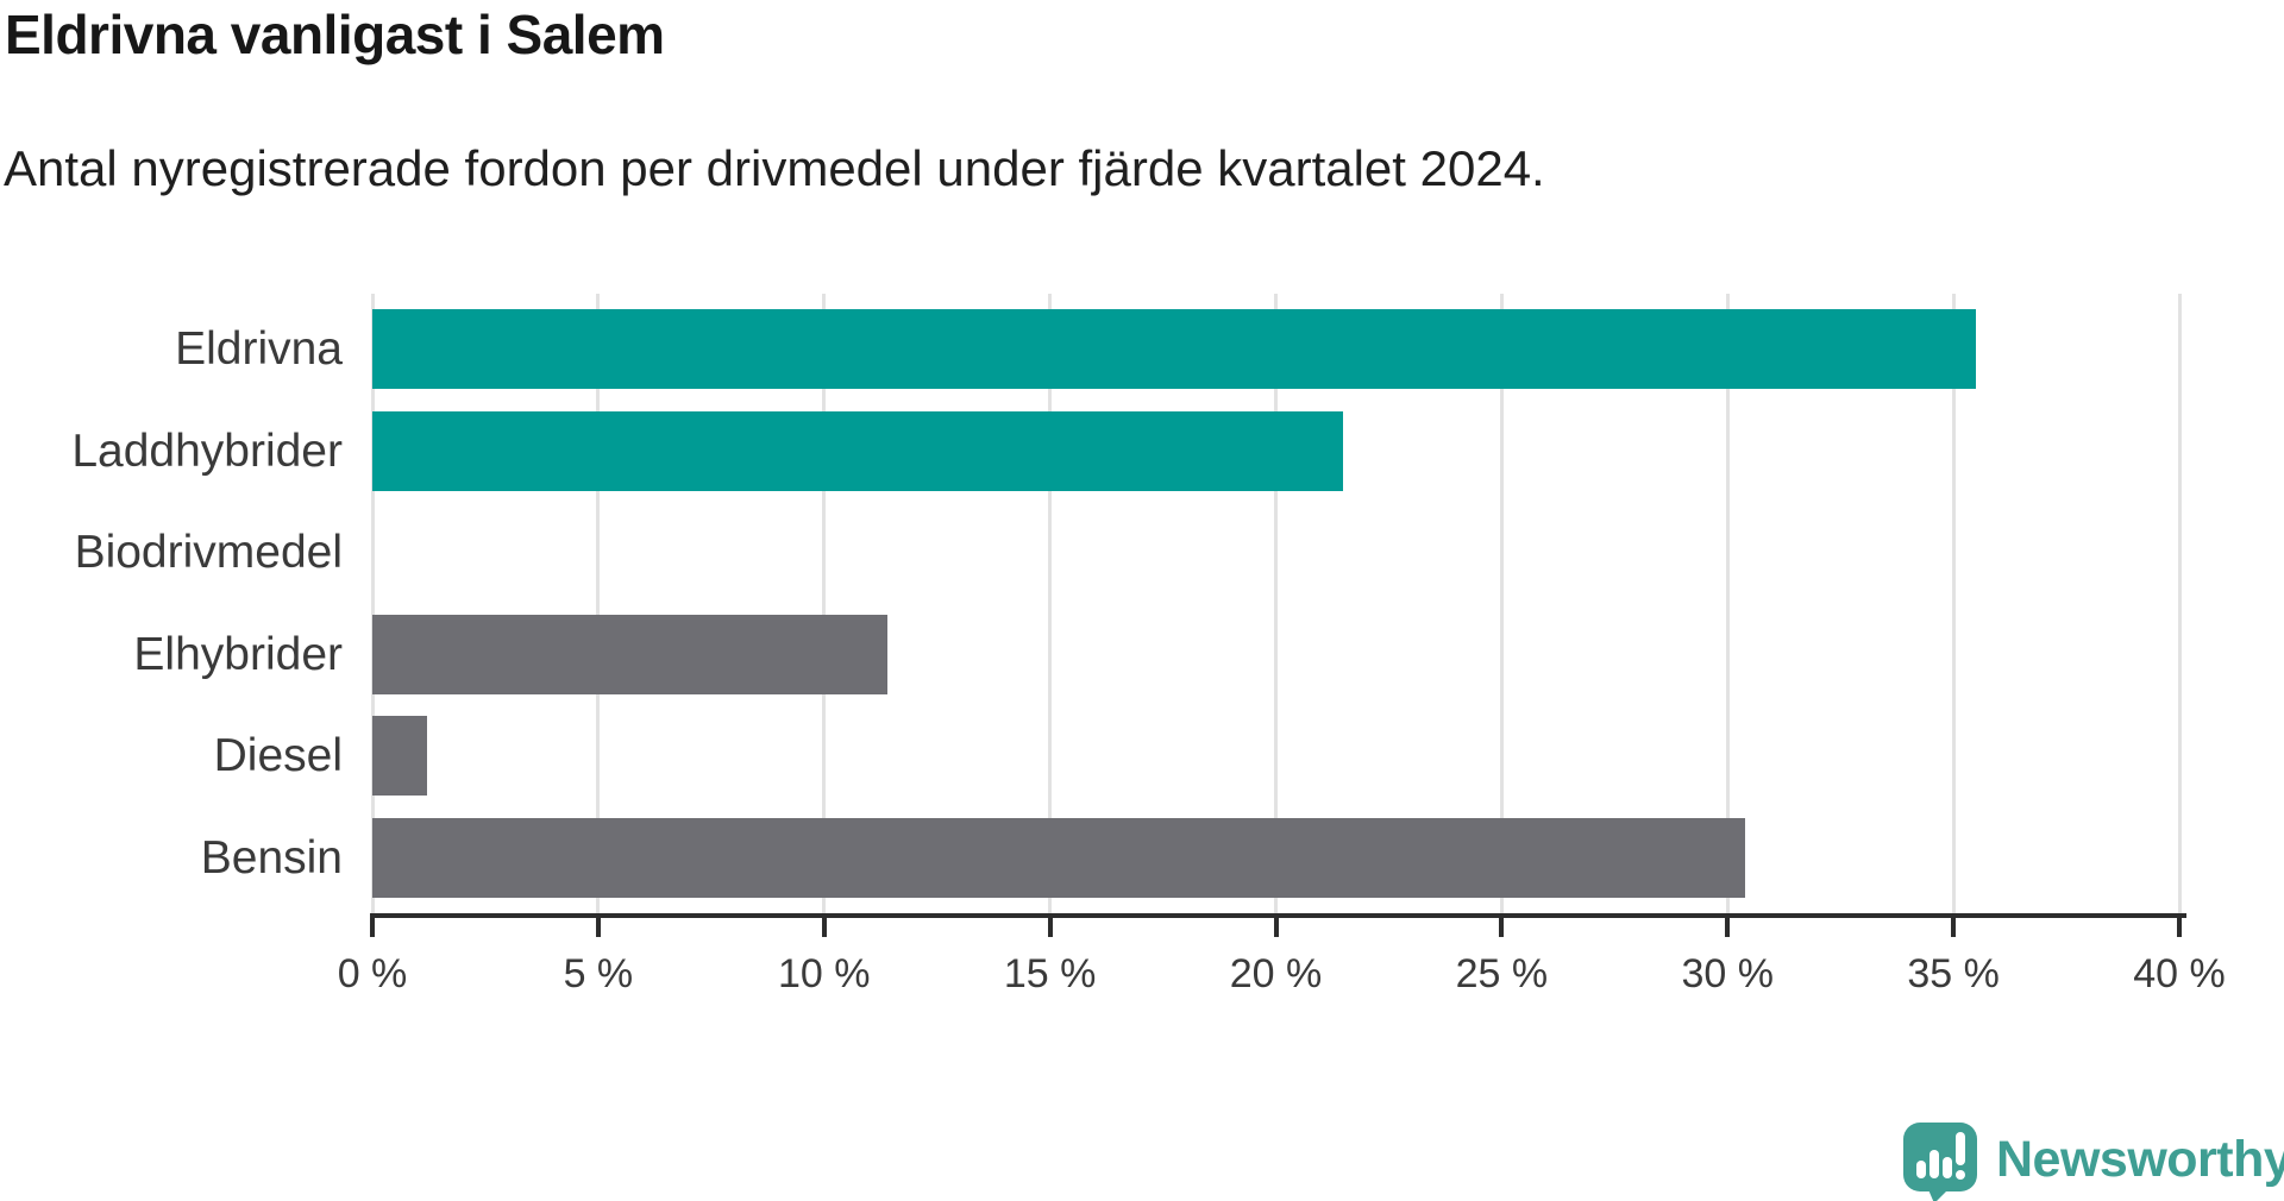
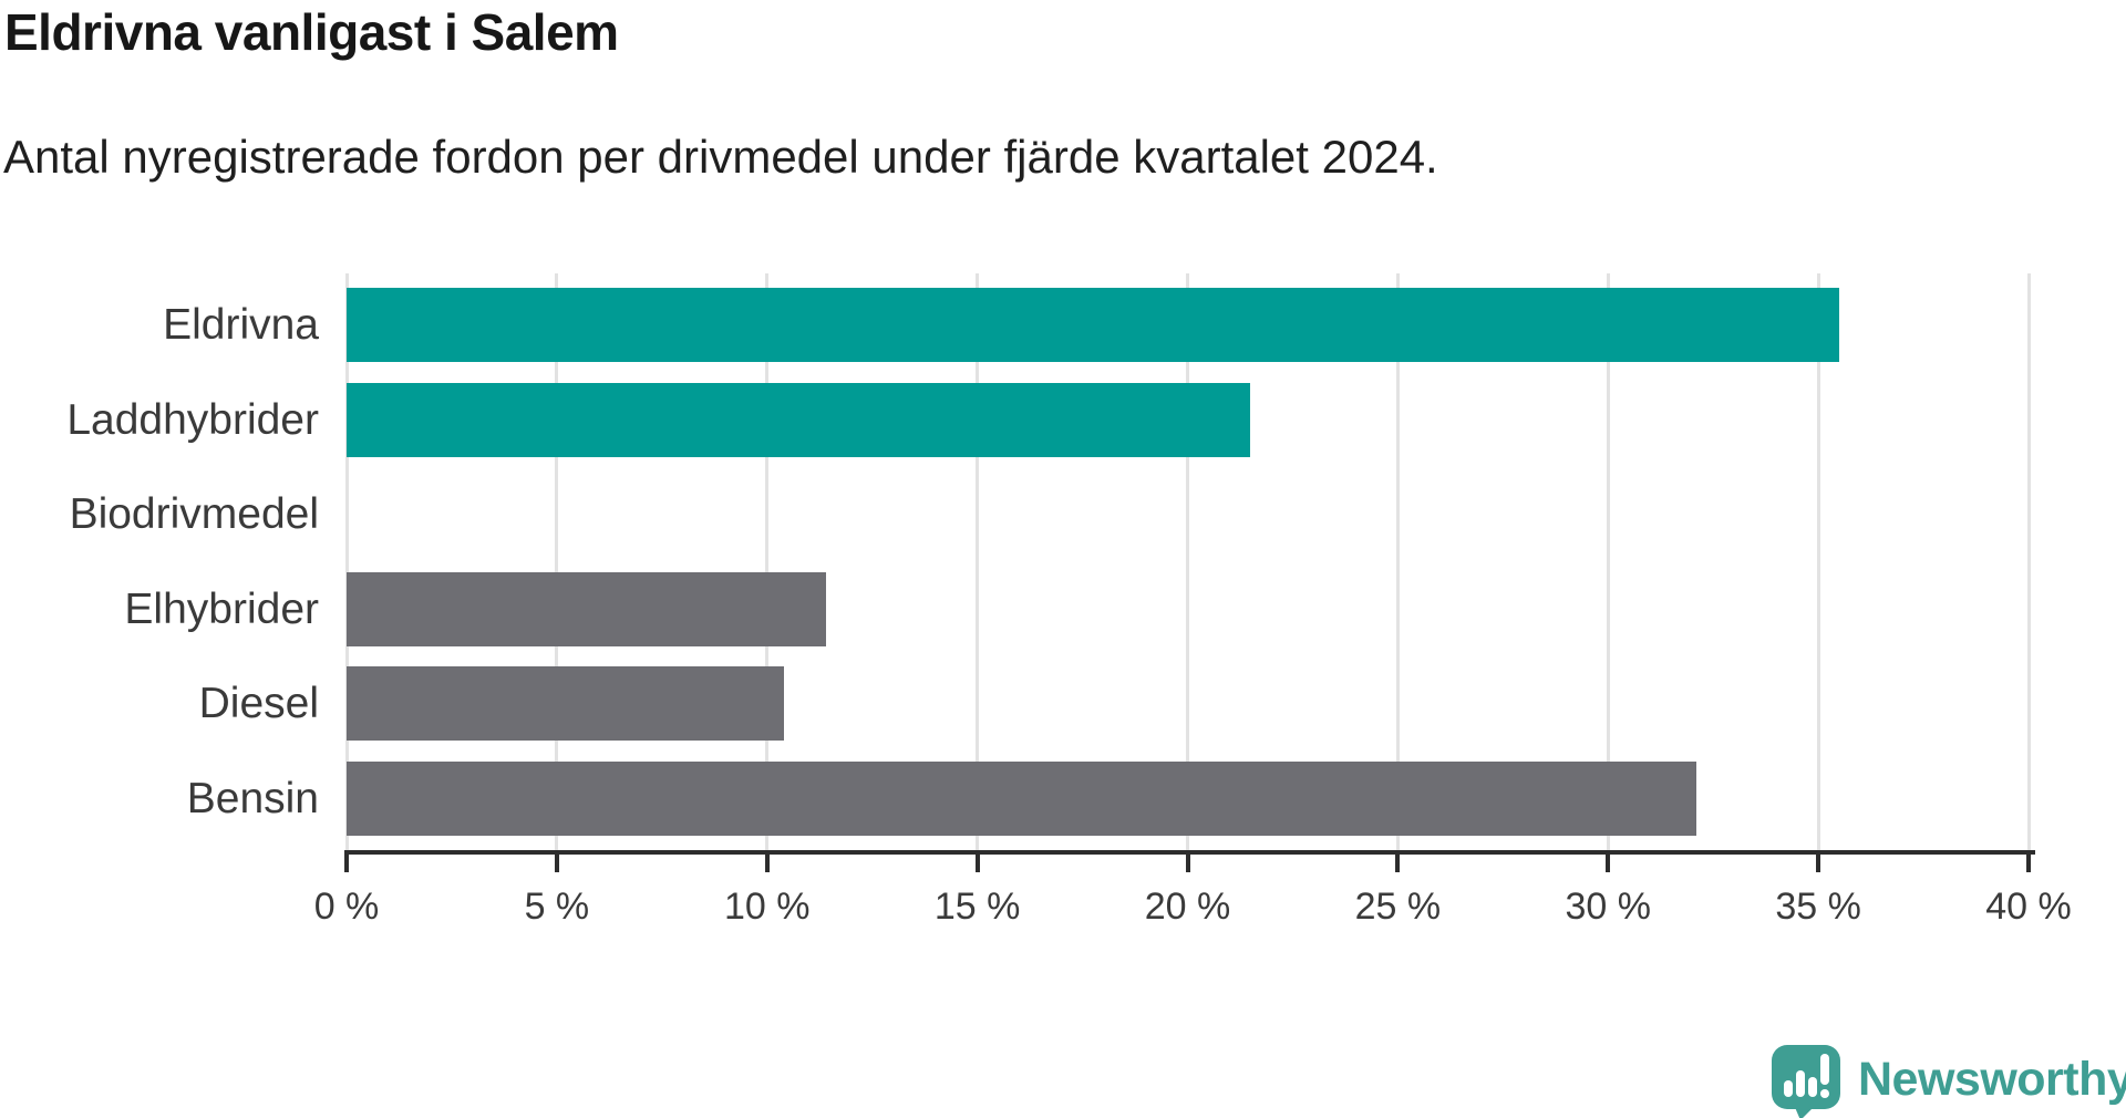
Diesel: 1.2% -> 10.4%
Bensin: 30.4% -> 32.1%
